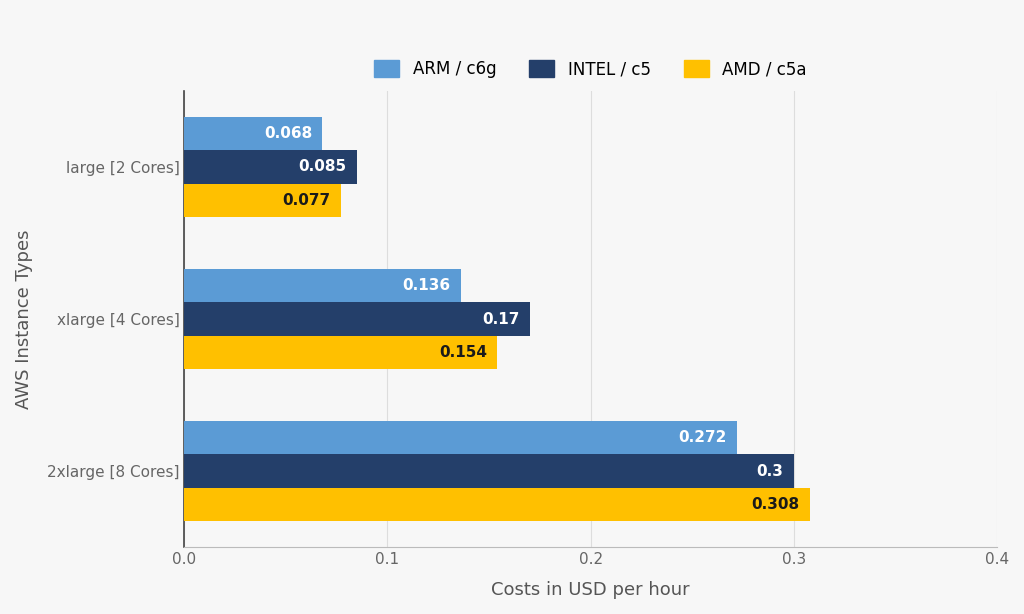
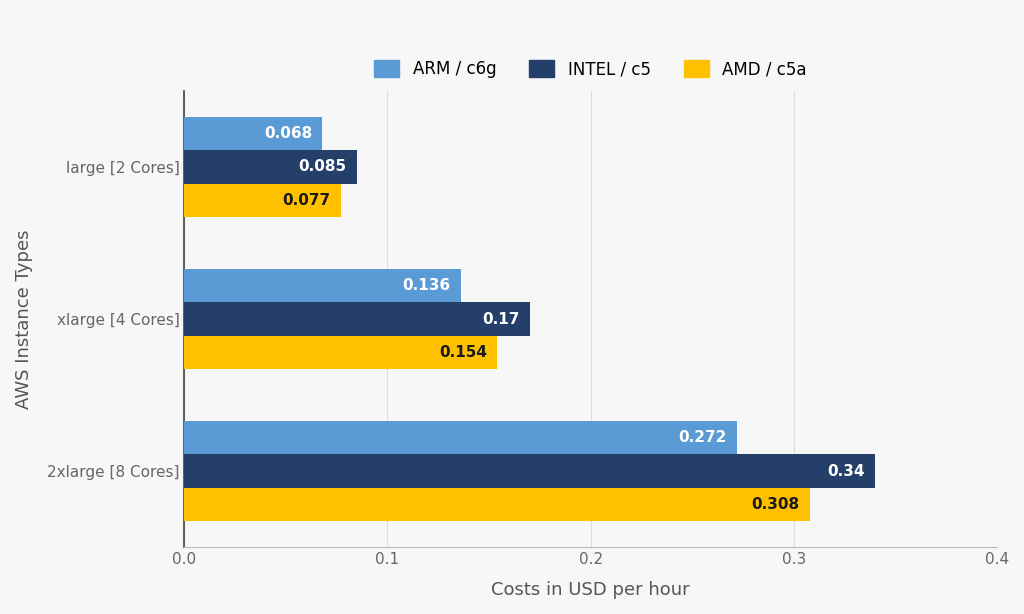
INTEL / c5/2xlarge [8 Cores]: 0.3 -> 0.34
